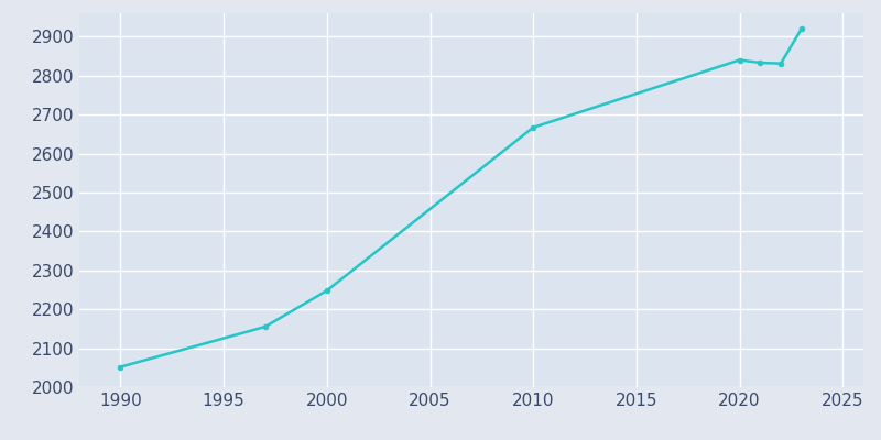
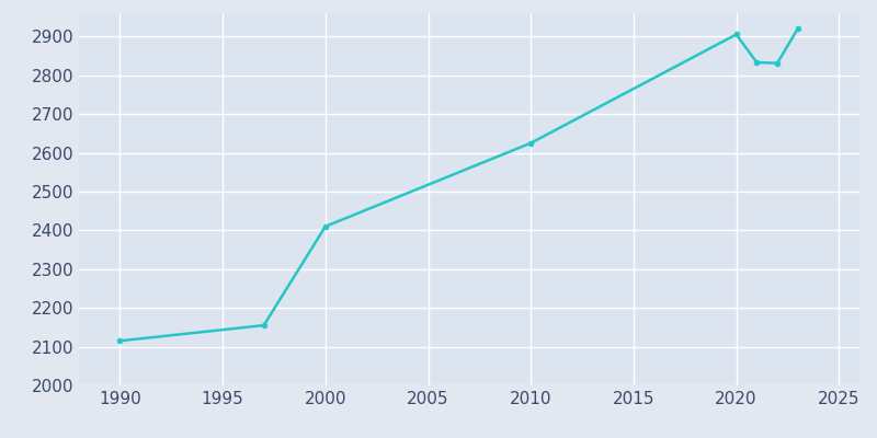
1990: 2052 -> 2115
2000: 2248 -> 2410
2010: 2667 -> 2625
2020: 2840 -> 2905
